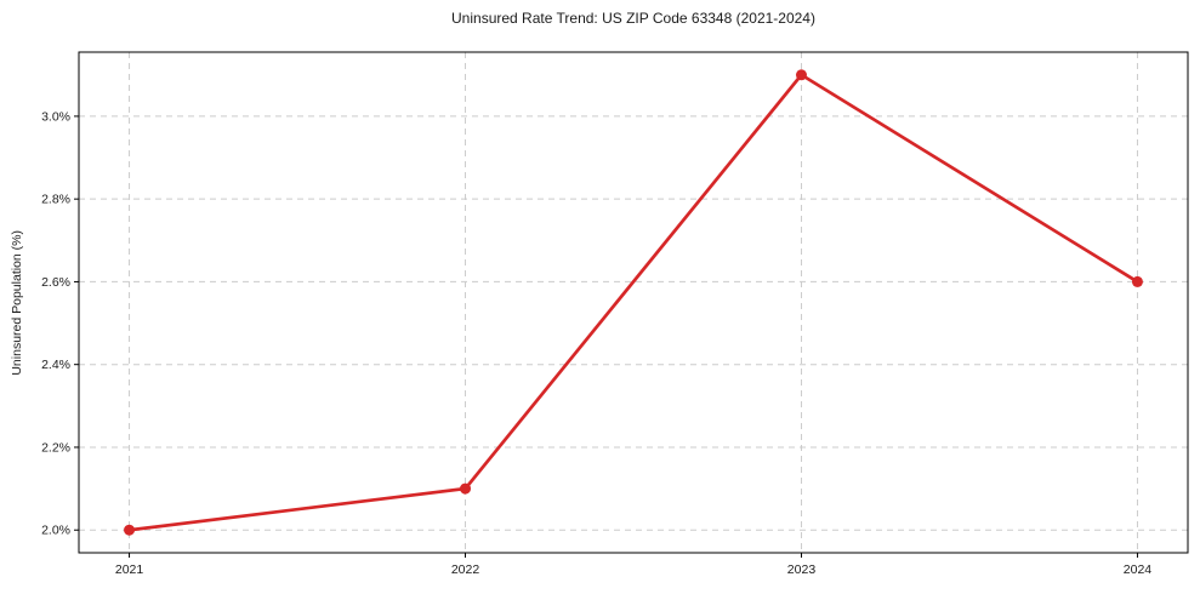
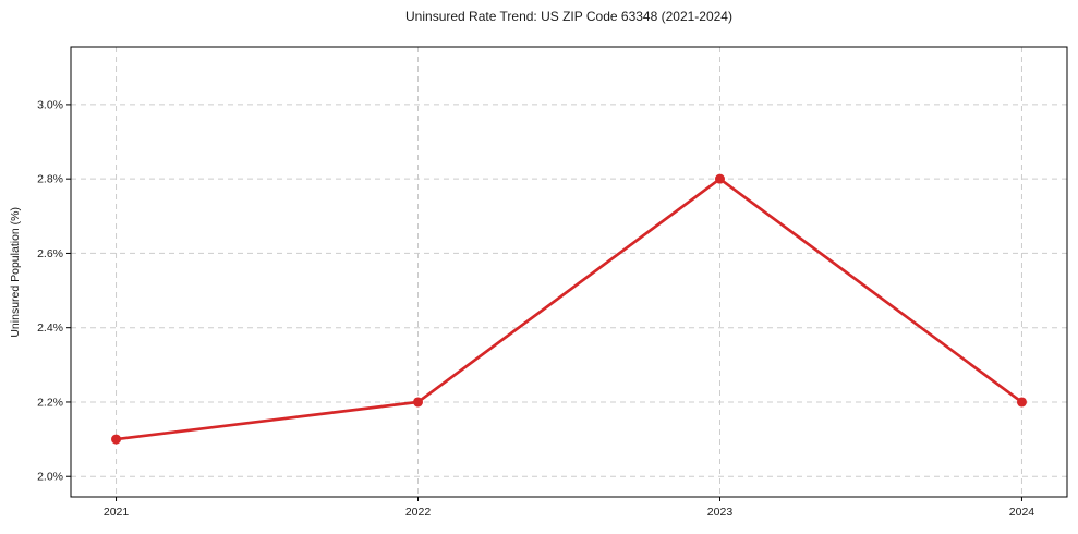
2021: 2.0% -> 2.1%
2022: 2.1% -> 2.2%
2023: 3.1% -> 2.8%
2024: 2.6% -> 2.2%
